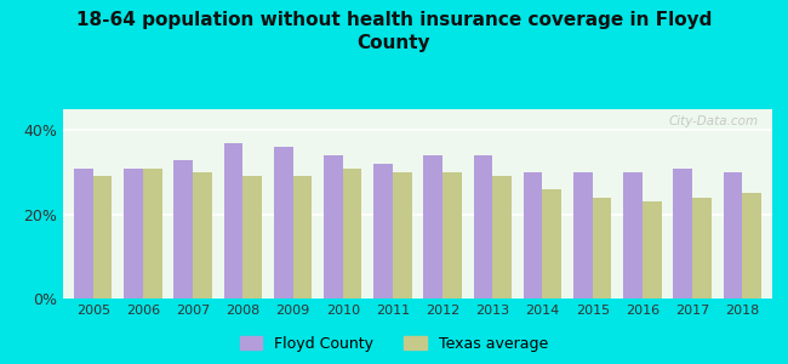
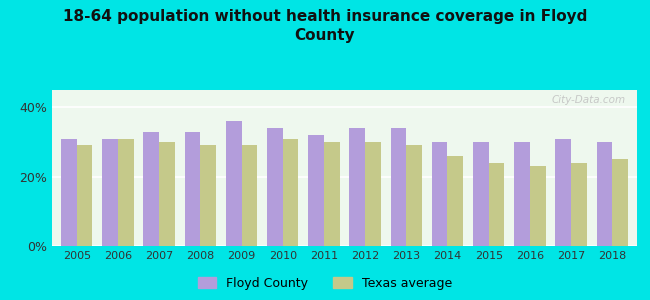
Floyd County/2008: 37% -> 33%
